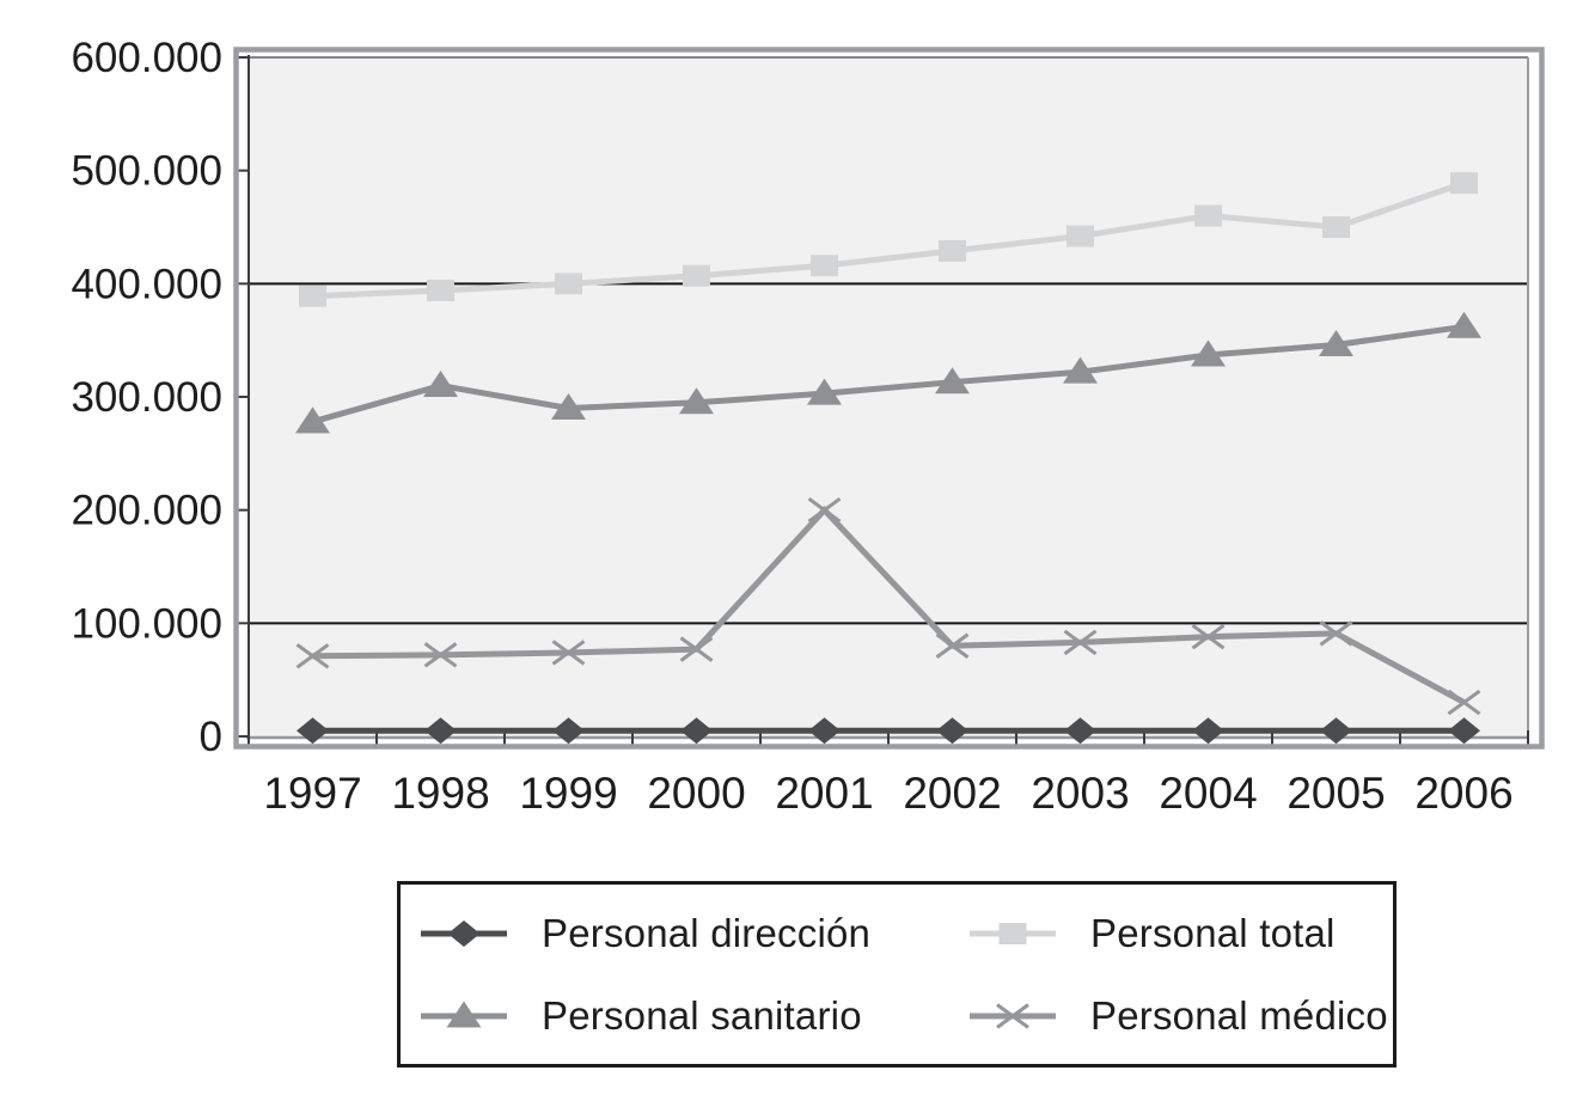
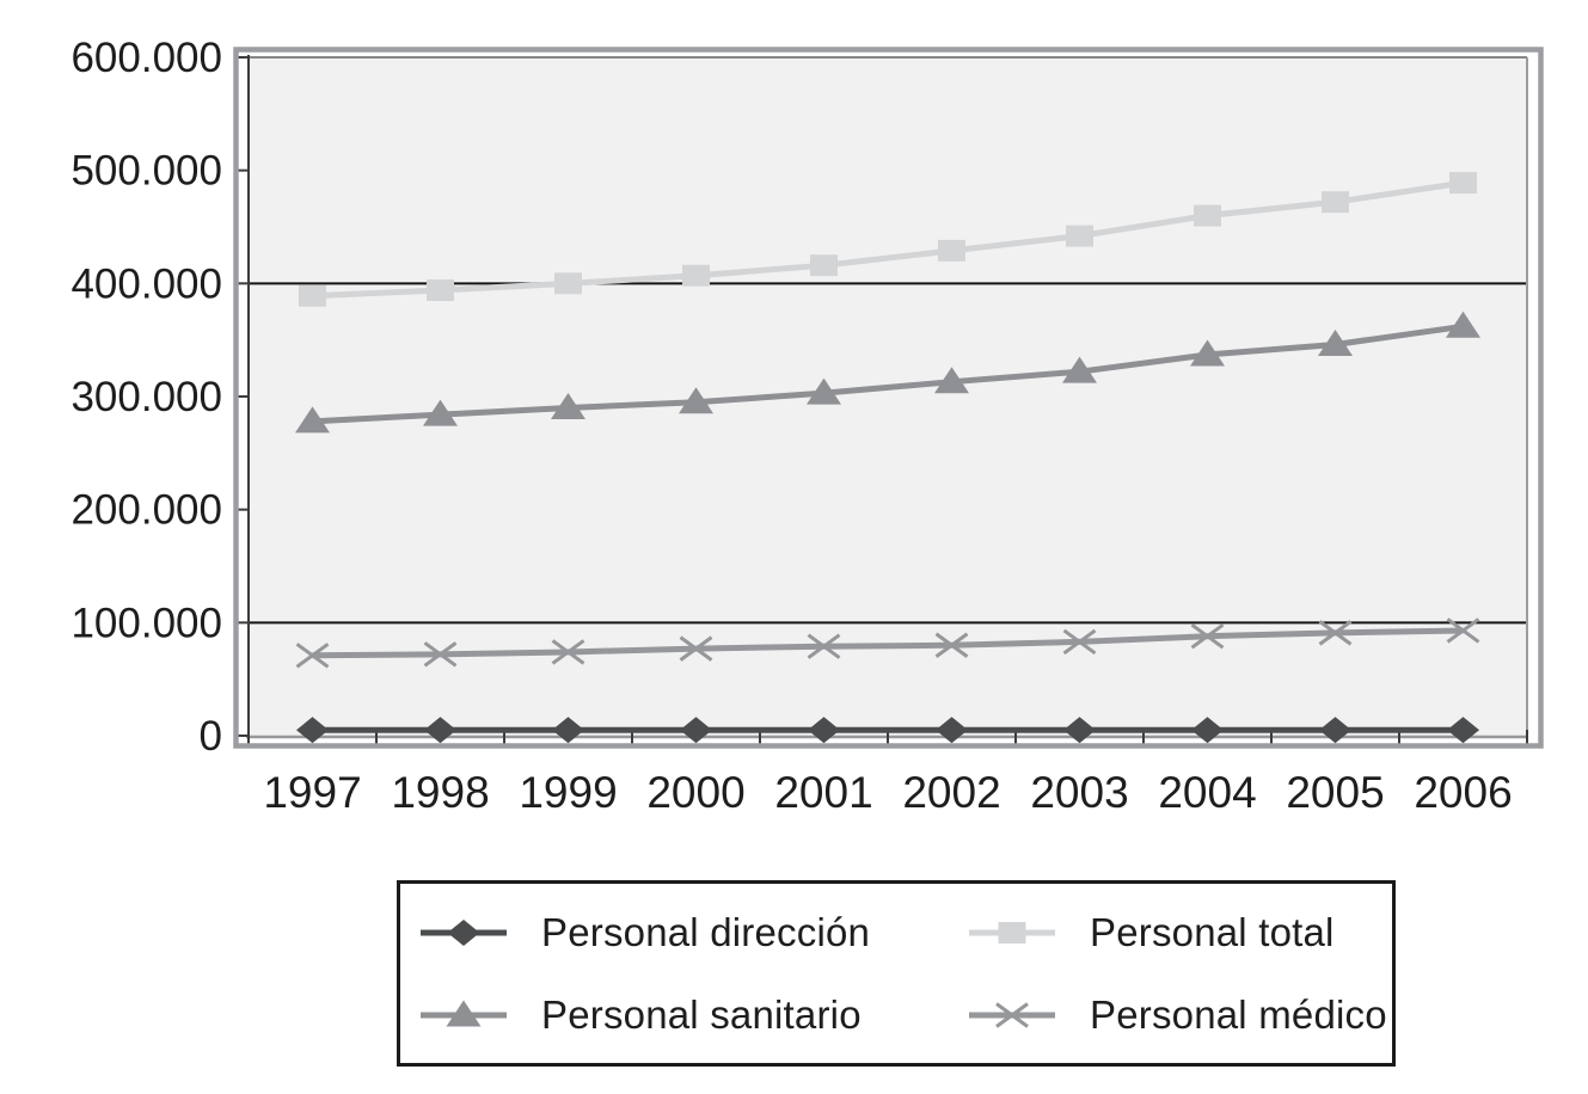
Personal sanitario/1998: 310000 -> 280000
Personal médico/2001: 200000 -> 80000
Personal total/2005: 450000 -> 470000
Personal médico/2006: 30000 -> 90000
